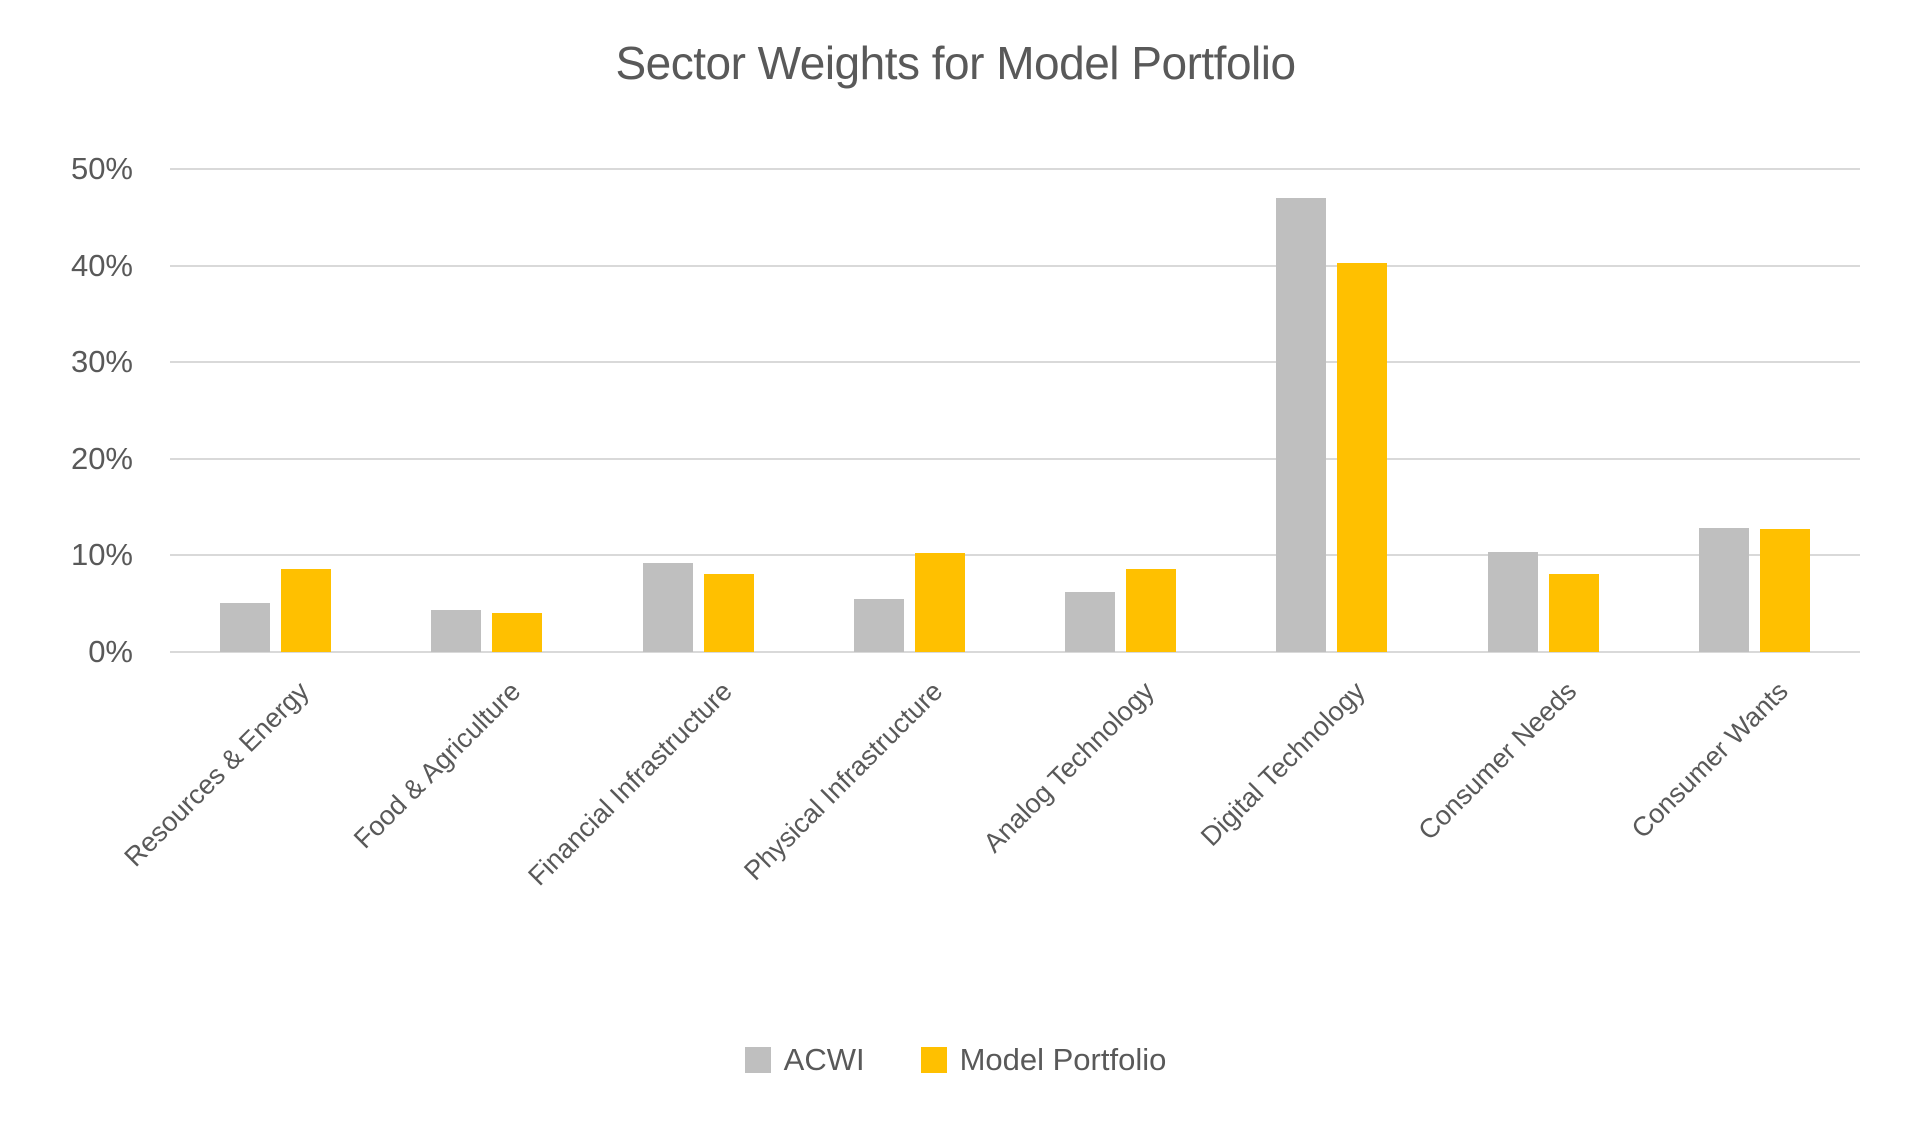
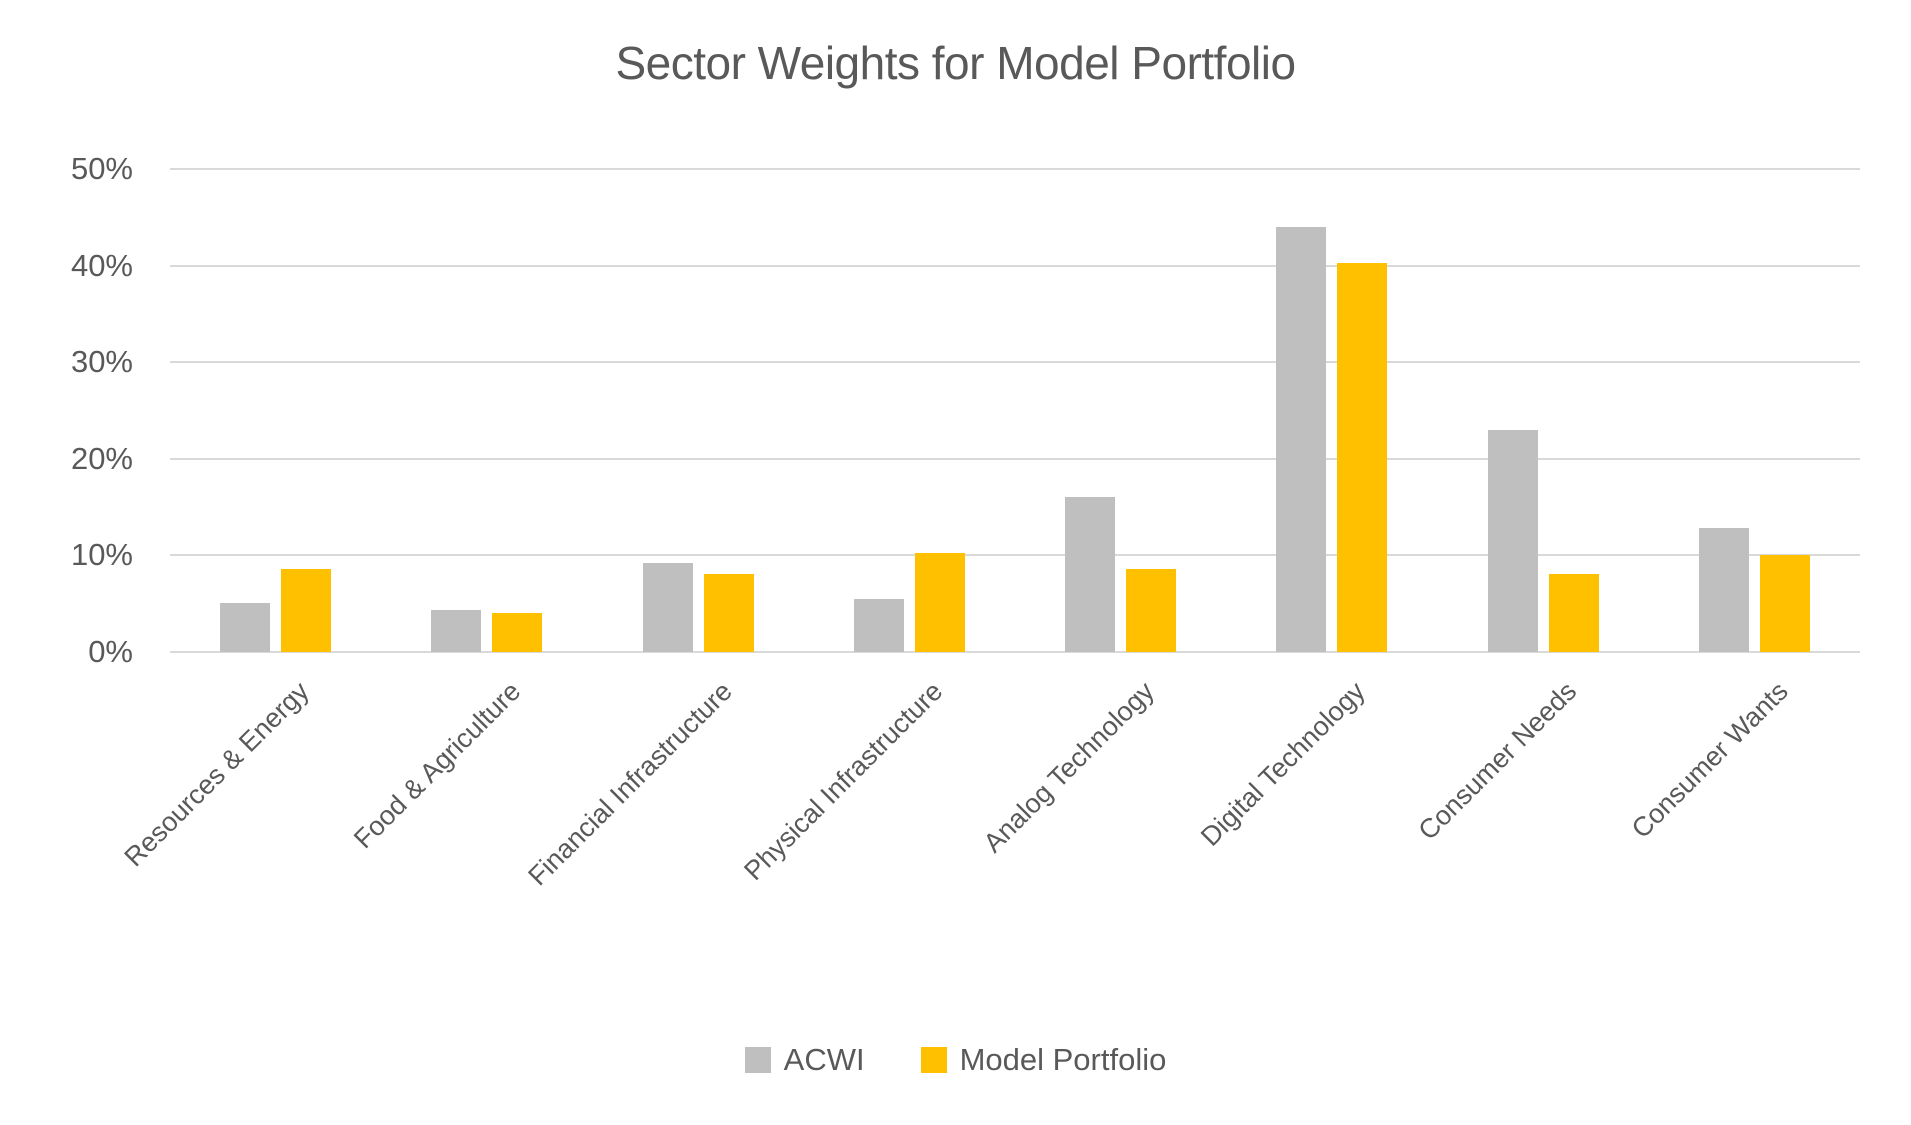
ACWI/Analog Technology: 6% -> 16%
ACWI/Digital Technology: 47% -> 44%
ACWI/Consumer Needs: 10% -> 23%
Model Portfolio/Consumer Wants: 13% -> 10%
